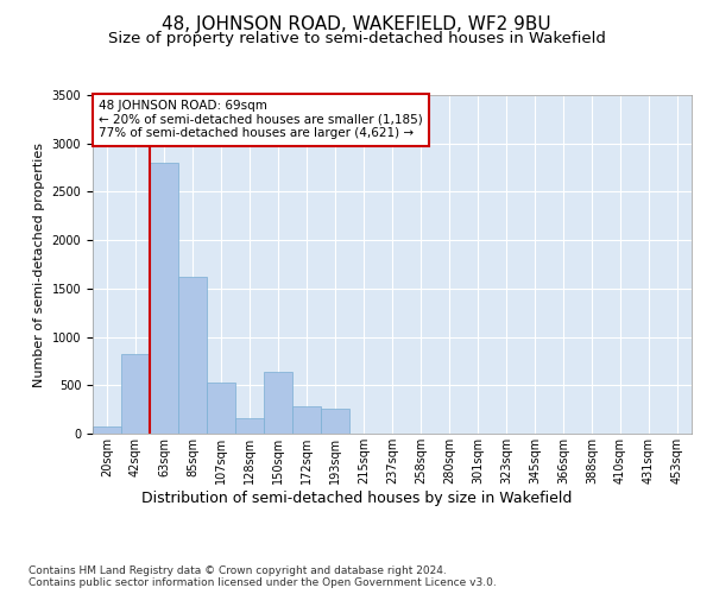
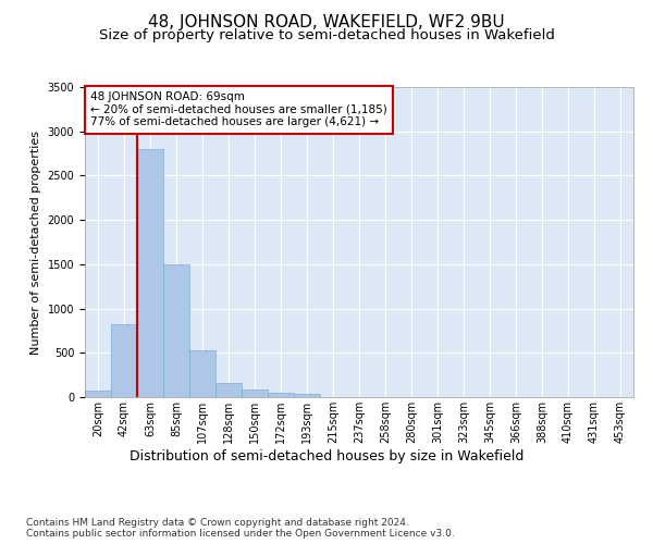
85sqm: 1620 -> 1500
150sqm: 640 -> 80
172sqm: 280 -> 60
193sqm: 260 -> 40
